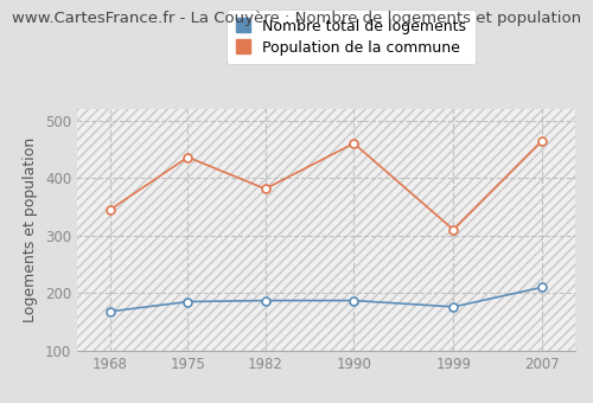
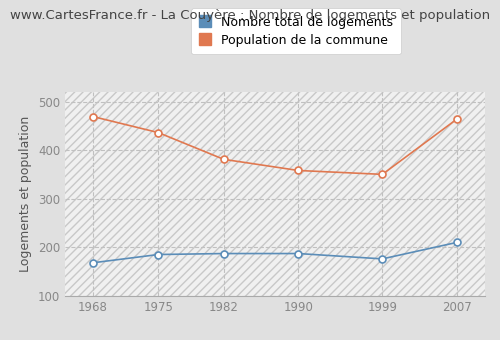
Population de la commune/1968: 345 -> 469
Population de la commune/1990: 460 -> 358
Population de la commune/1999: 310 -> 350
